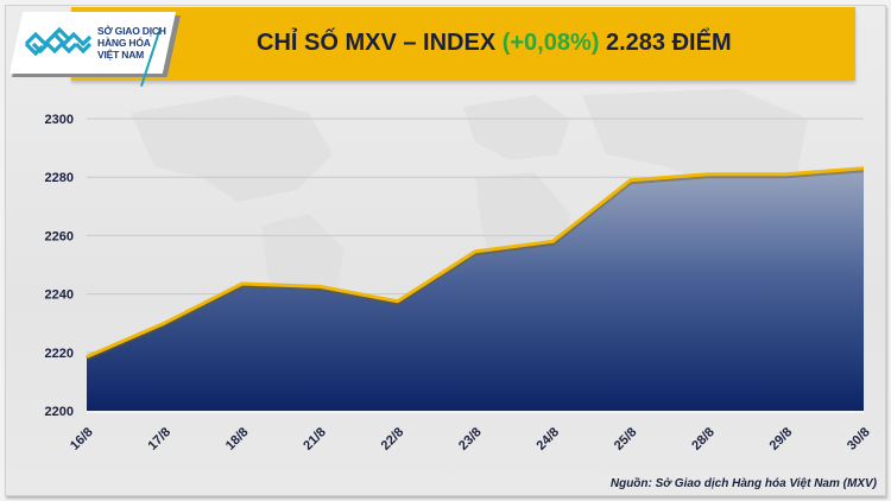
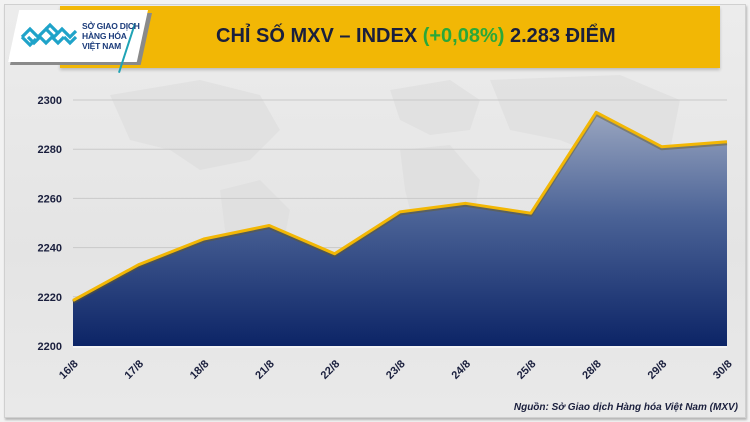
17/8: 2230 -> 2233
21/8: 2242 -> 2249
25/8: 2279 -> 2254
28/8: 2281 -> 2295
